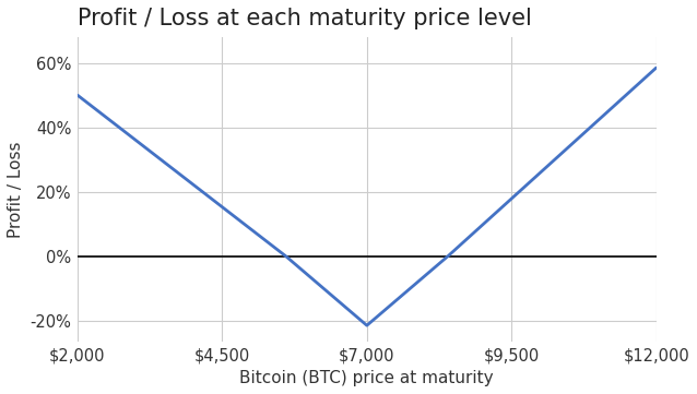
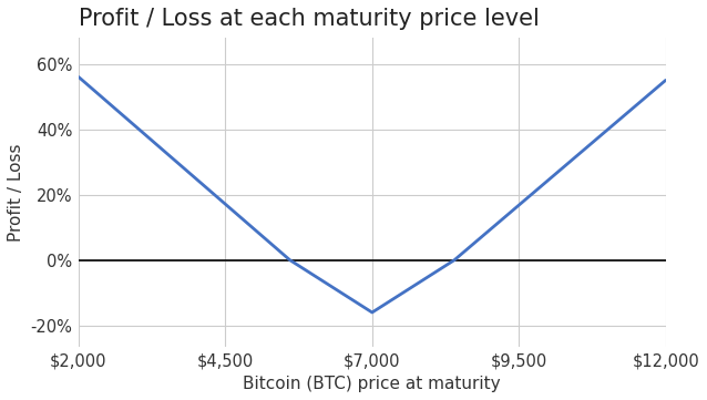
$2,000: 50.0% -> 56.0%
$7,000: -21.5% -> -16.0%
$12,000: 58.5% -> 55.0%
